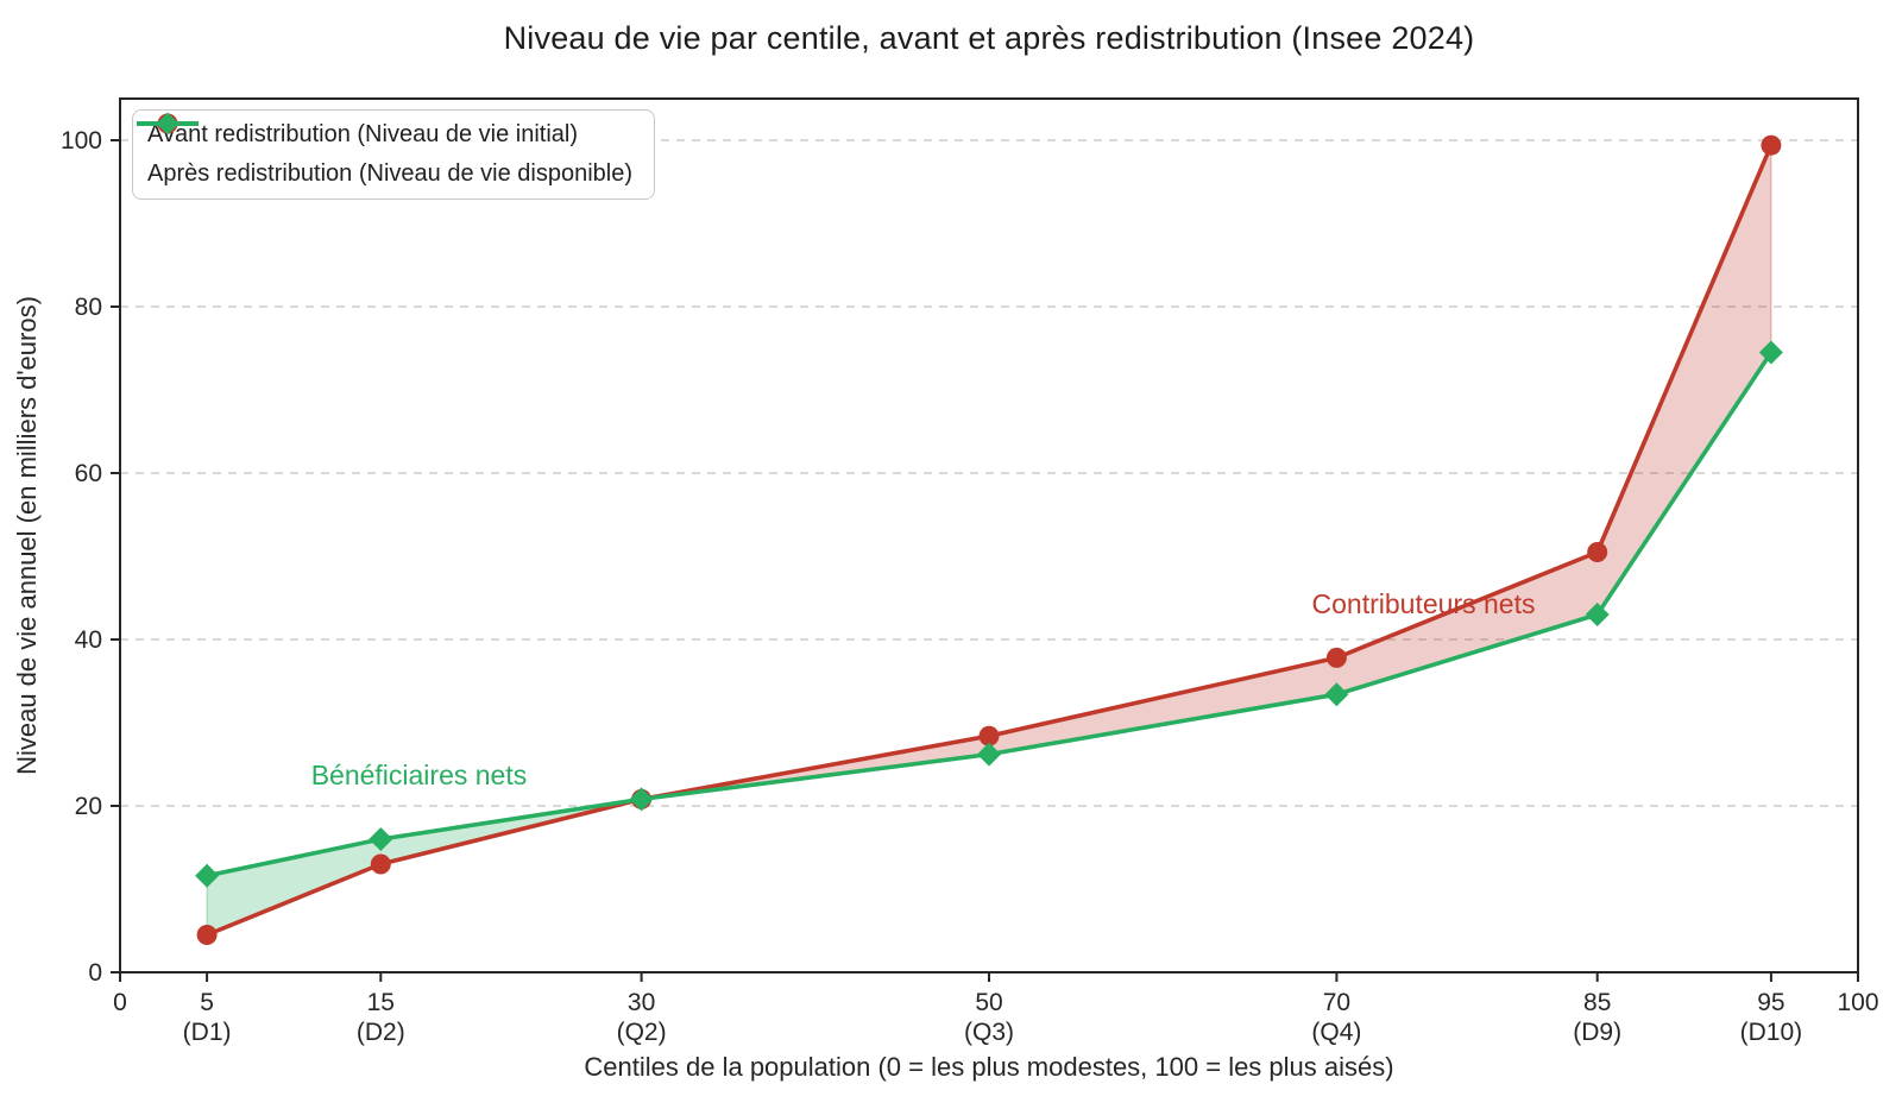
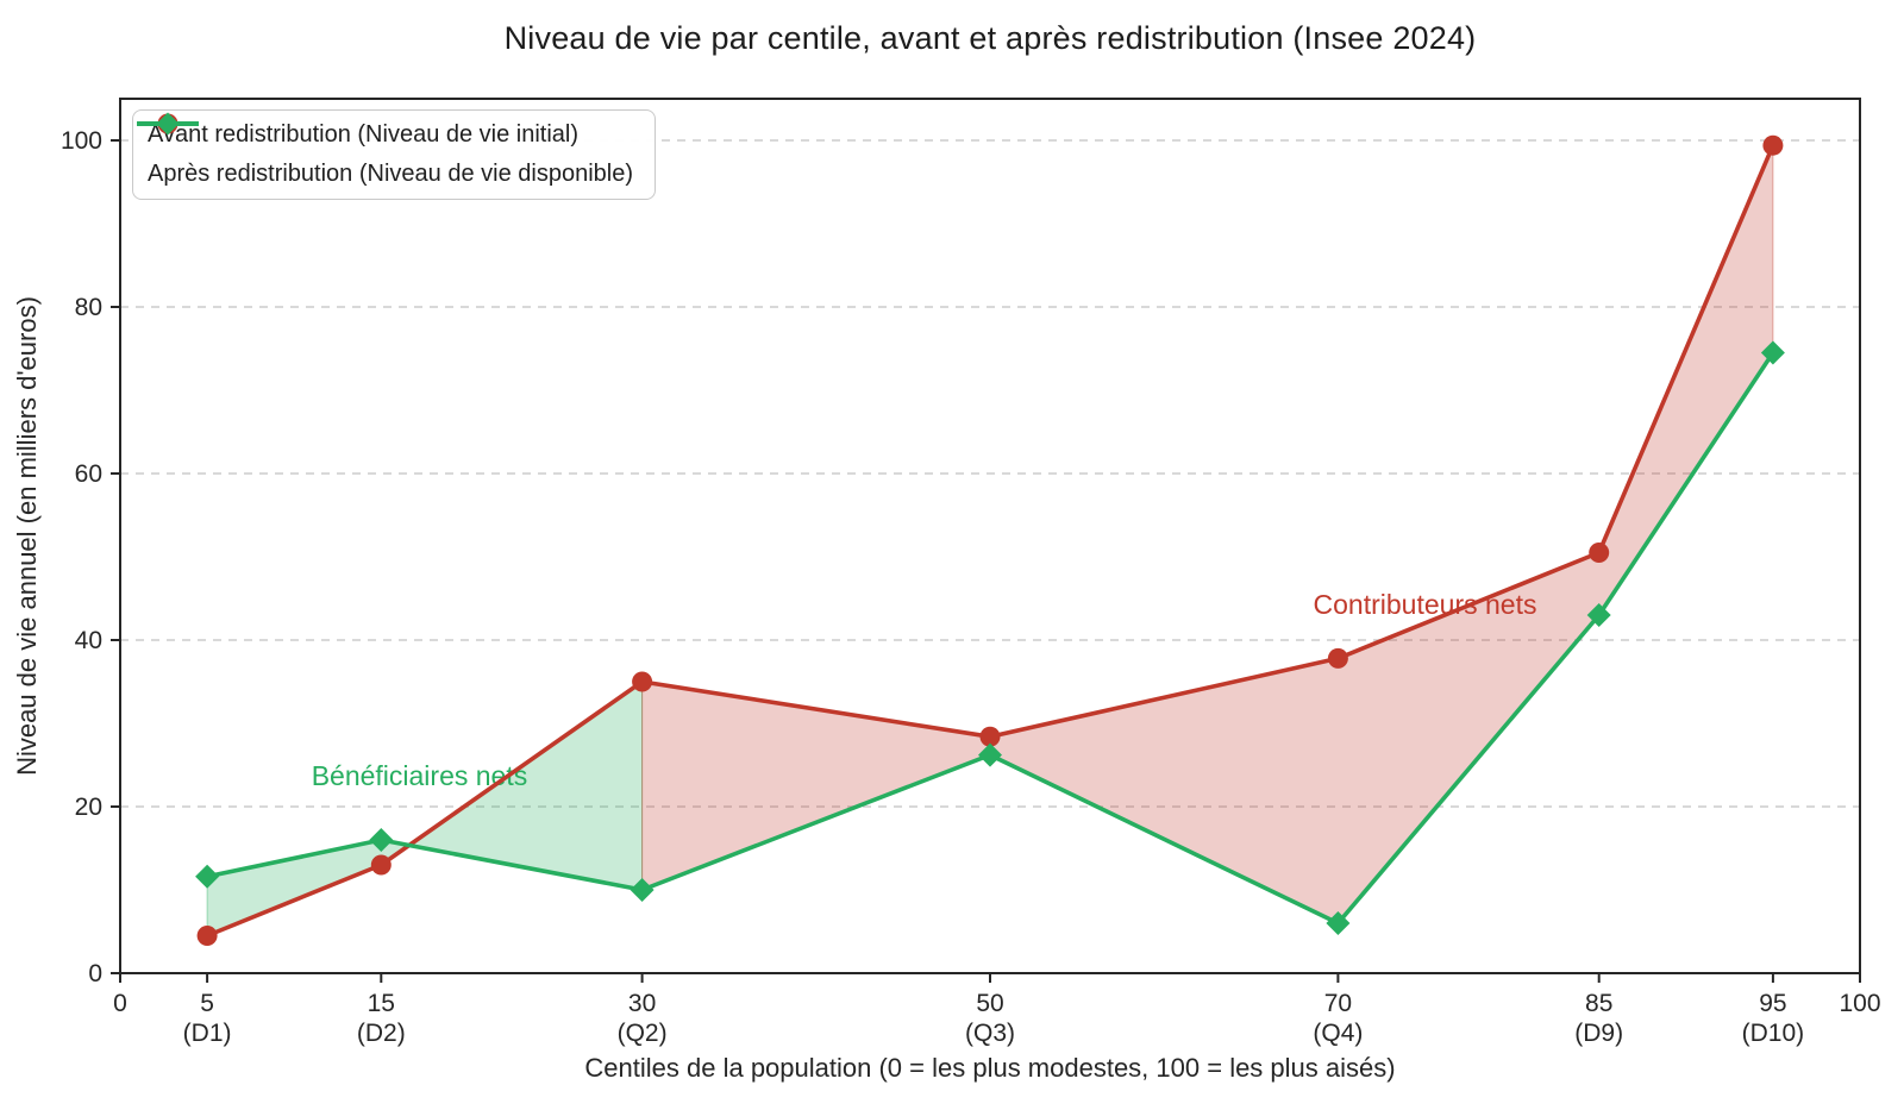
Avant redistribution (Niveau de vie initial)/30: 21 -> 35
Après redistribution (Niveau de vie disponible)/30: 21 -> 10
Après redistribution (Niveau de vie disponible)/70: 33 -> 6
